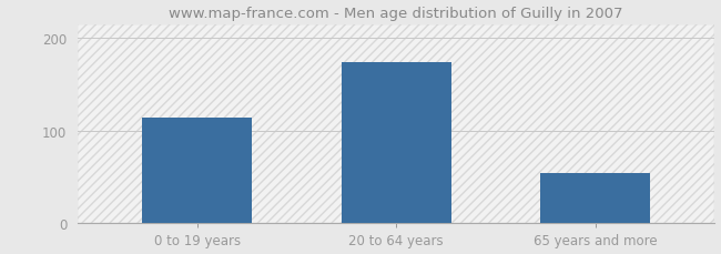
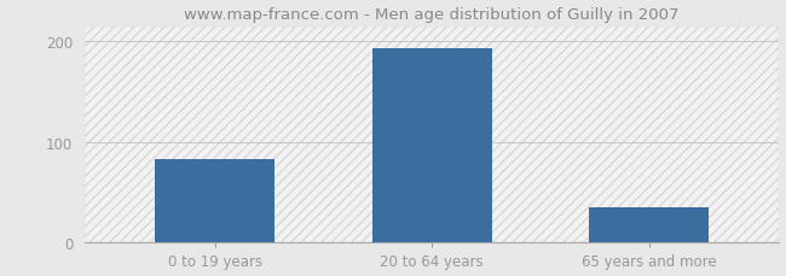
0 to 19 years: 114 -> 83
20 to 64 years: 174 -> 193
65 years and more: 54 -> 35
